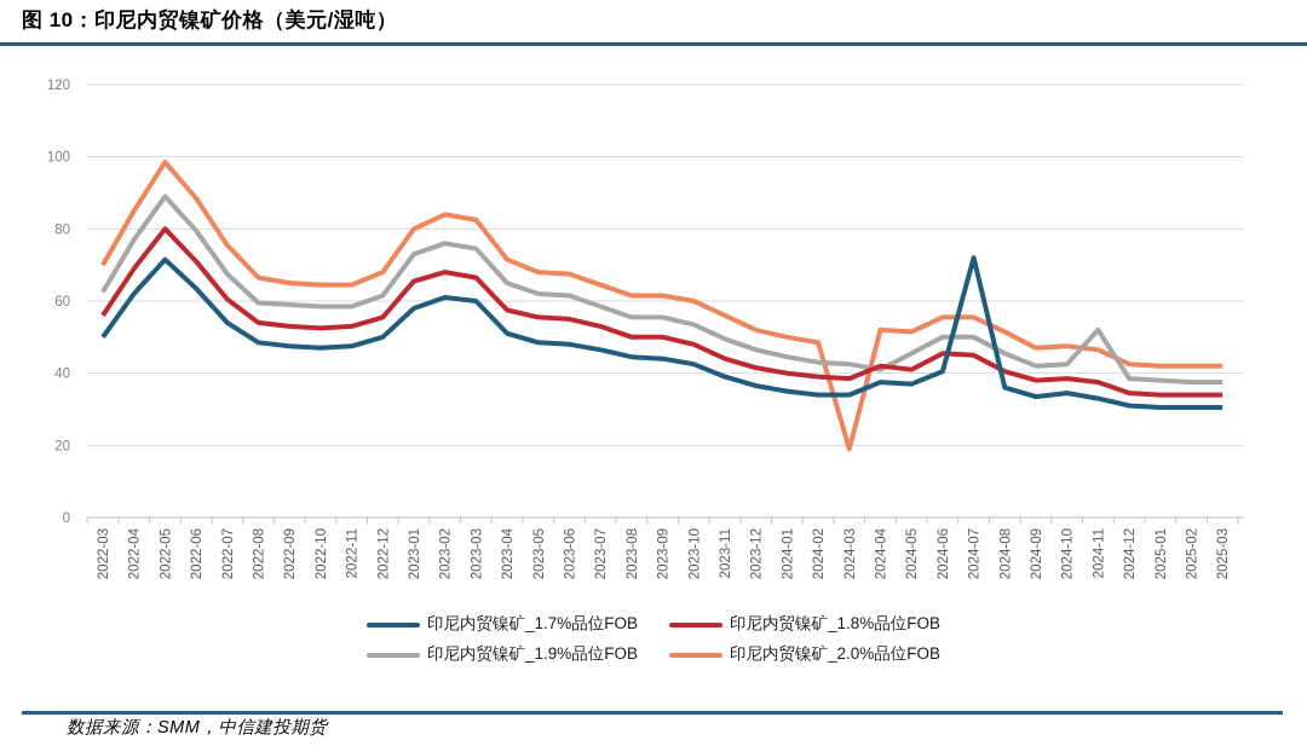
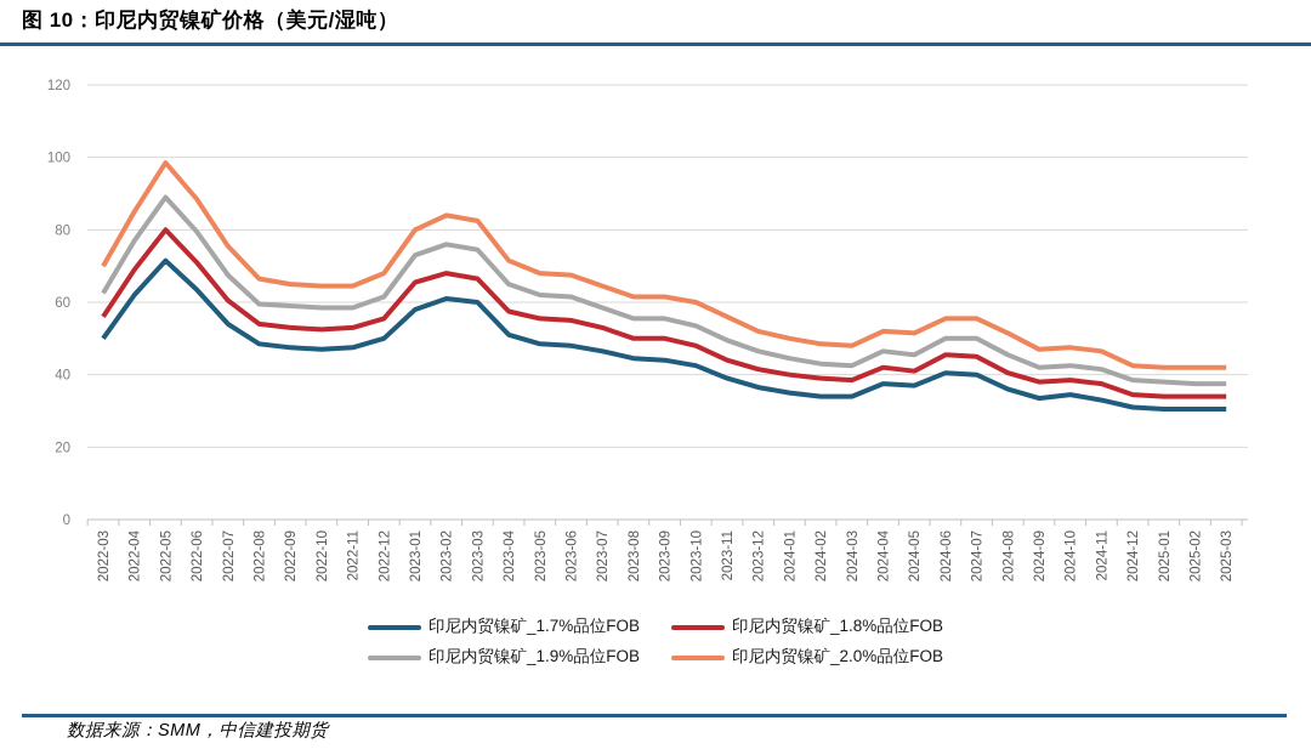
印尼内贸镍矿_2.0%品位FOB/2024-03: 19 -> 48
印尼内贸镍矿_1.9%品位FOB/2024-04: 41 -> 46
印尼内贸镍矿_1.7%品位FOB/2024-07: 72 -> 40
印尼内贸镍矿_1.9%品位FOB/2024-11: 52 -> 42
